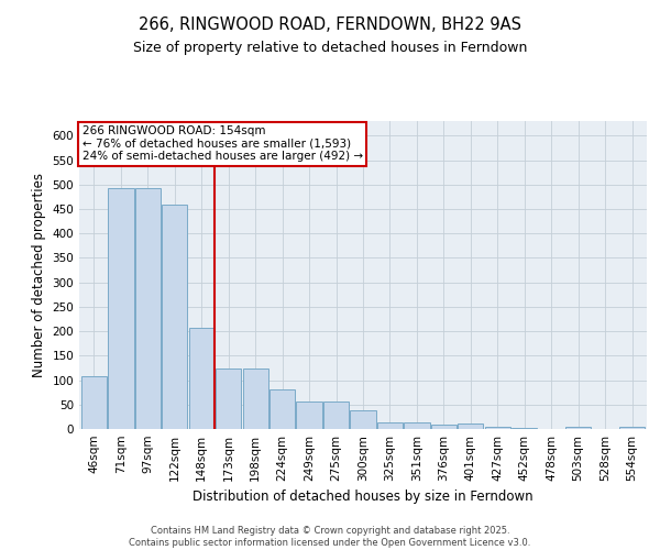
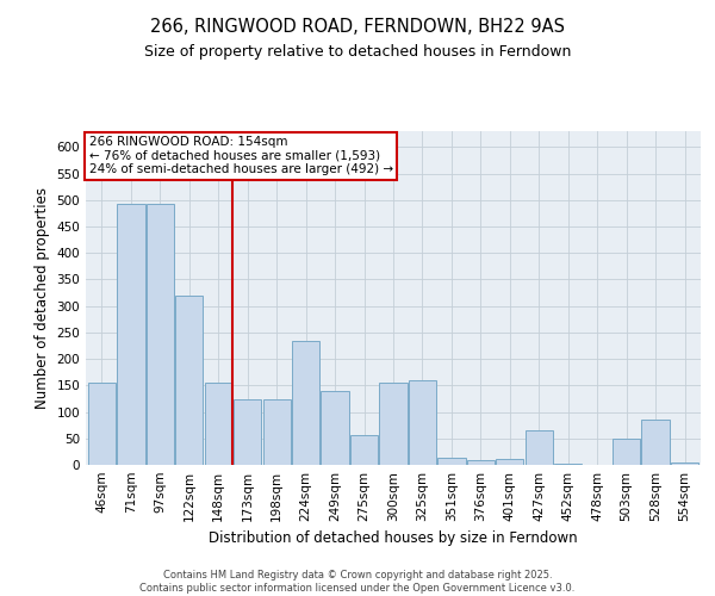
46sqm: 107 -> 155
122sqm: 460 -> 320
148sqm: 207 -> 155
224sqm: 82 -> 235
249sqm: 57 -> 140
300sqm: 38 -> 155
325sqm: 13 -> 160
427sqm: 5 -> 65
503sqm: 5 -> 50
528sqm: 1 -> 85
